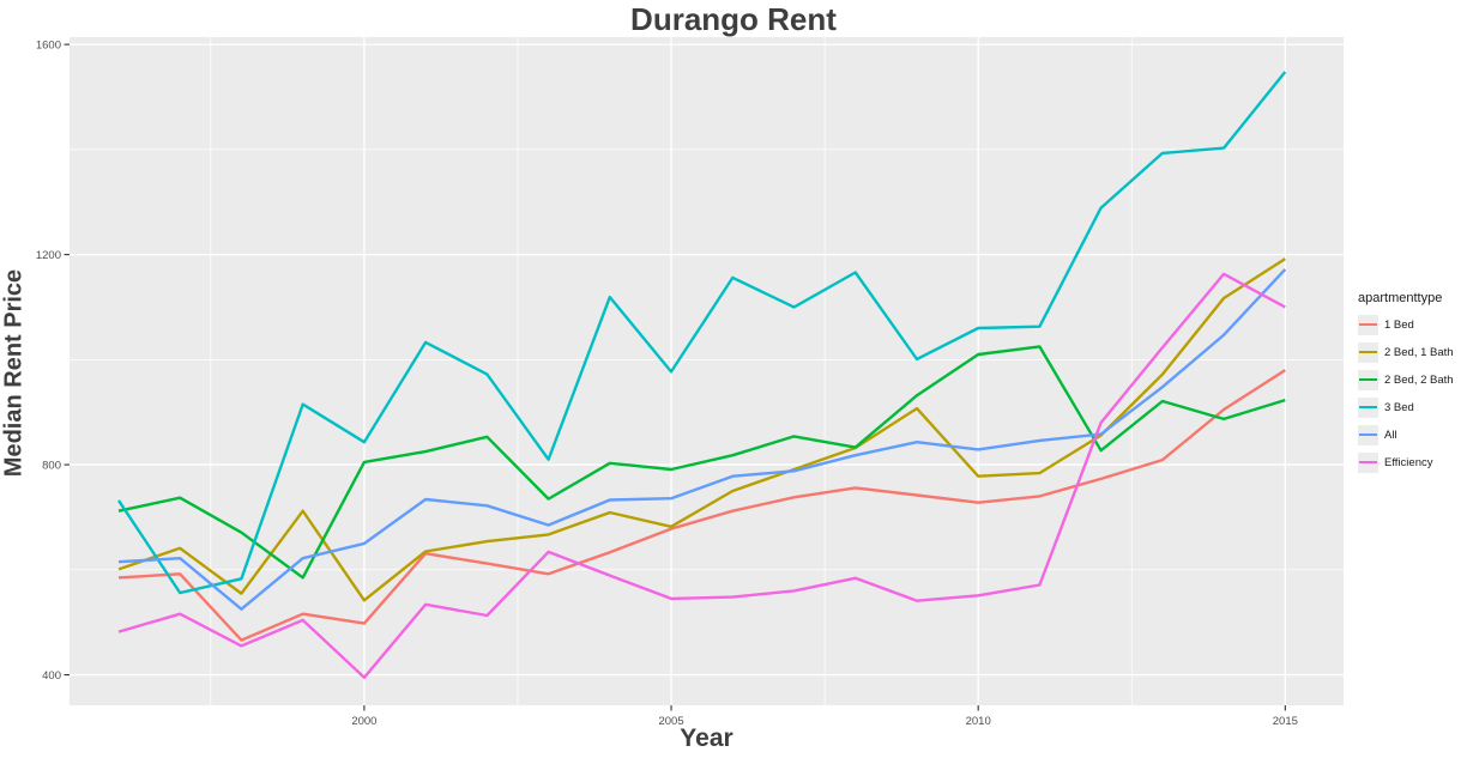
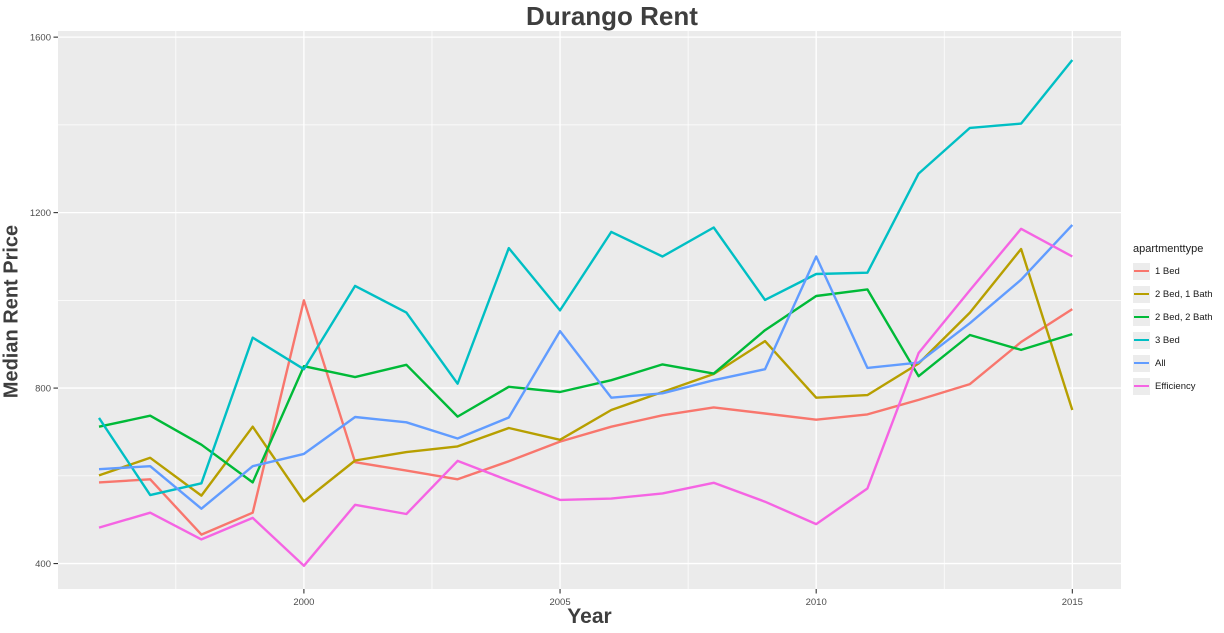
1 Bed/2000: 500 -> 1000
2 Bed, 2 Bath/2000: 800 -> 850
All/2005: 740 -> 930
All/2010: 830 -> 1100
Efficiency/2010: 550 -> 490
2 Bed, 1 Bath/2015: 1190 -> 750
